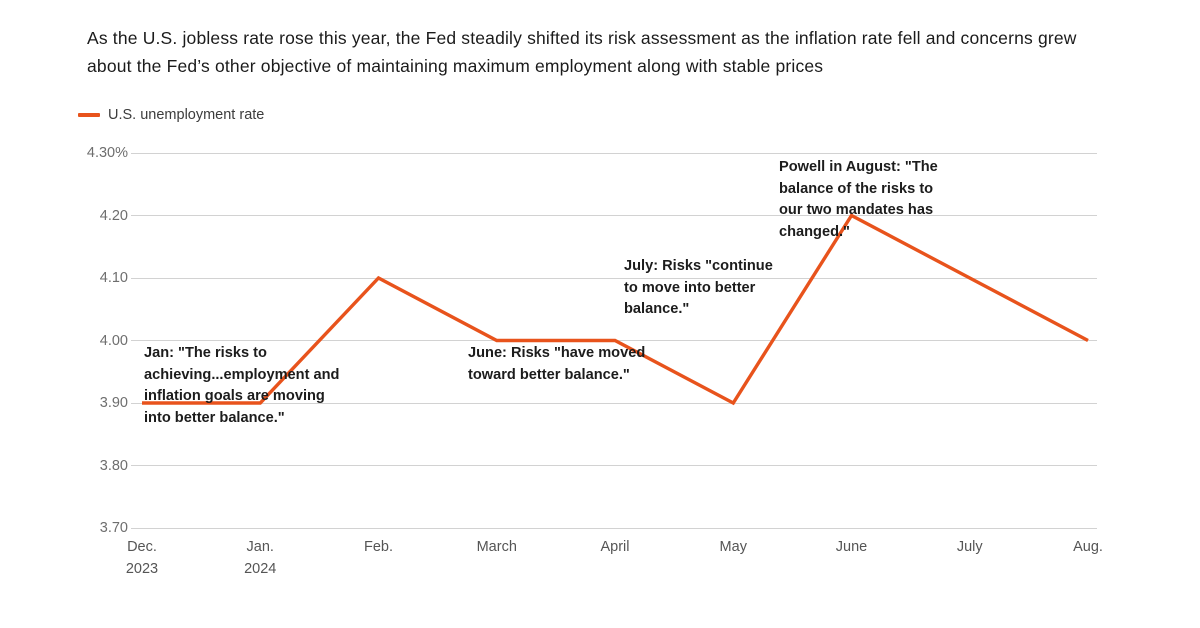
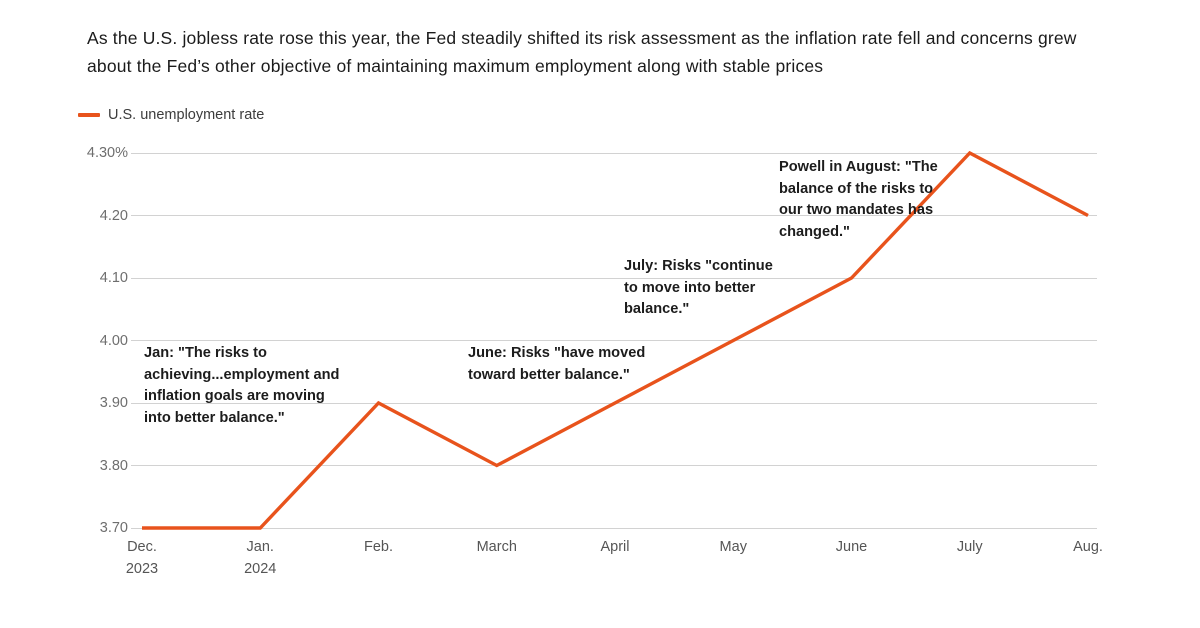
Dec. 2023: 3.9% -> 3.7%
Jan. 2024: 3.9% -> 3.7%
Feb.: 4.1% -> 3.9%
March: 4.0% -> 3.8%
April: 4.0% -> 3.9%
May: 3.9% -> 4.0%
June: 4.2% -> 4.1%
July: 4.1% -> 4.3%
Aug.: 4.0% -> 4.2%
